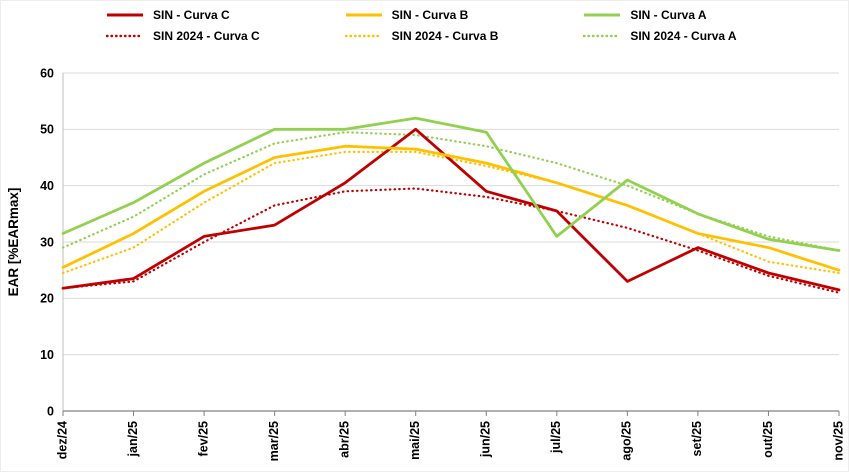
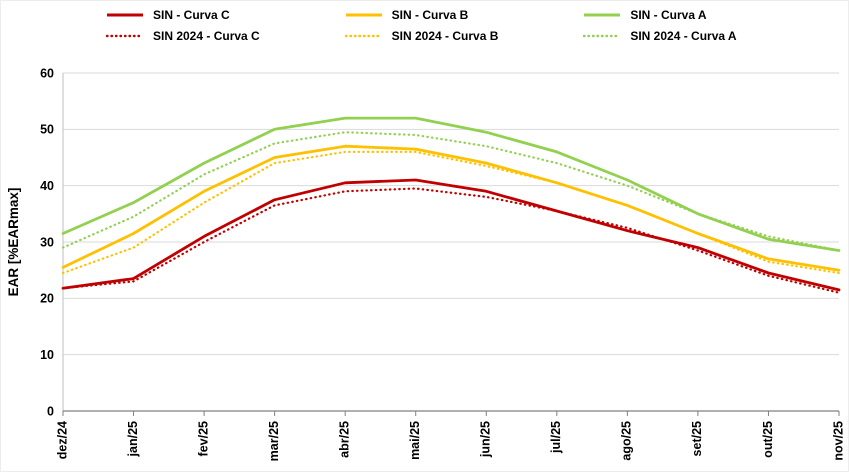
SIN - Curva C/mar/25: 33 -> 38
SIN - Curva A/abr/25: 50 -> 52
SIN - Curva C/mai/25: 50 -> 41
SIN - Curva A/jul/25: 31 -> 46
SIN - Curva C/ago/25: 23 -> 32
SIN - Curva B/out/25: 29 -> 27
